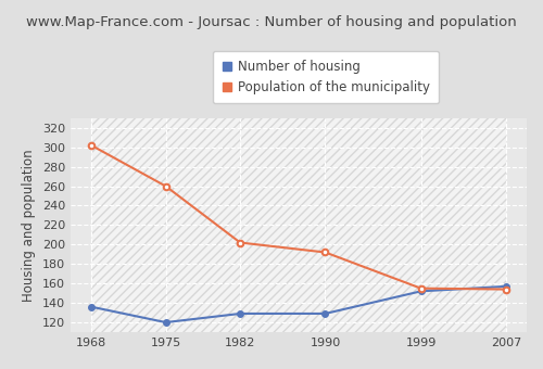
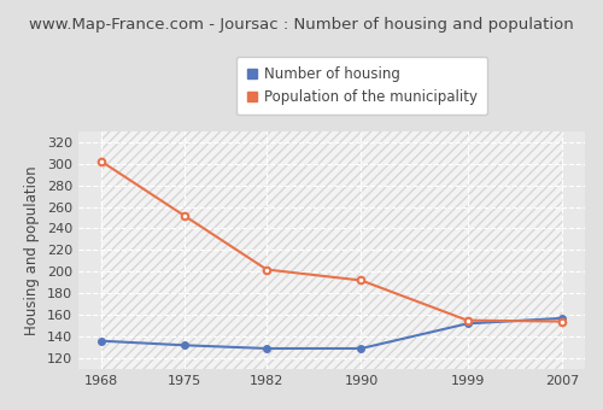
Number of housing/1975: 120 -> 132
Population of the municipality/1975: 260 -> 252
